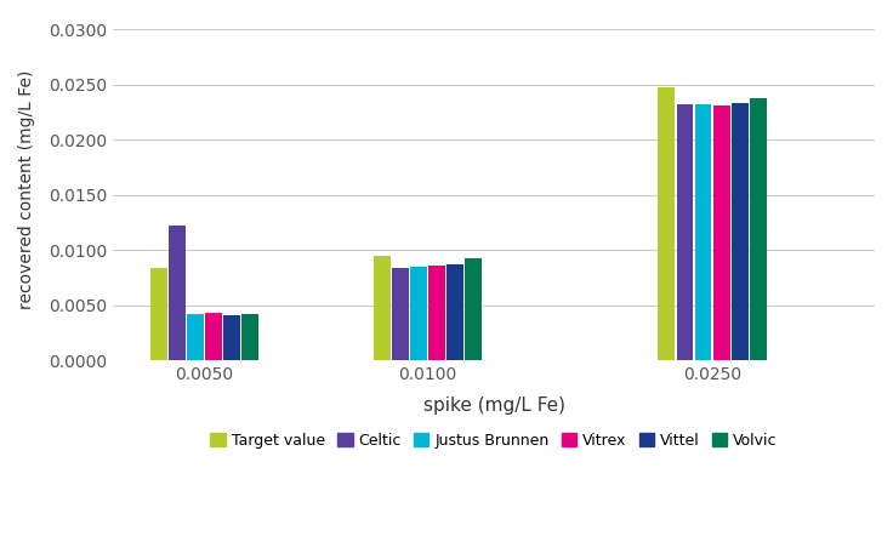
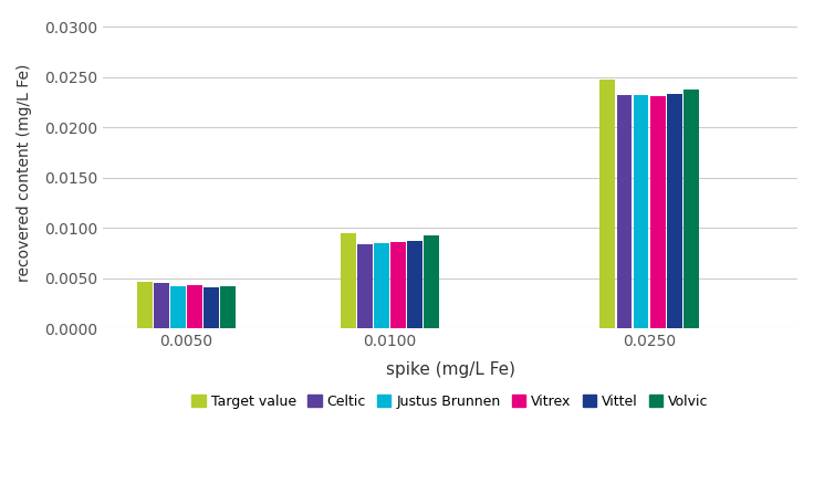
Target value/0.0050: 0.0084 -> 0.0046
Celtic/0.0050: 0.0122 -> 0.0046
